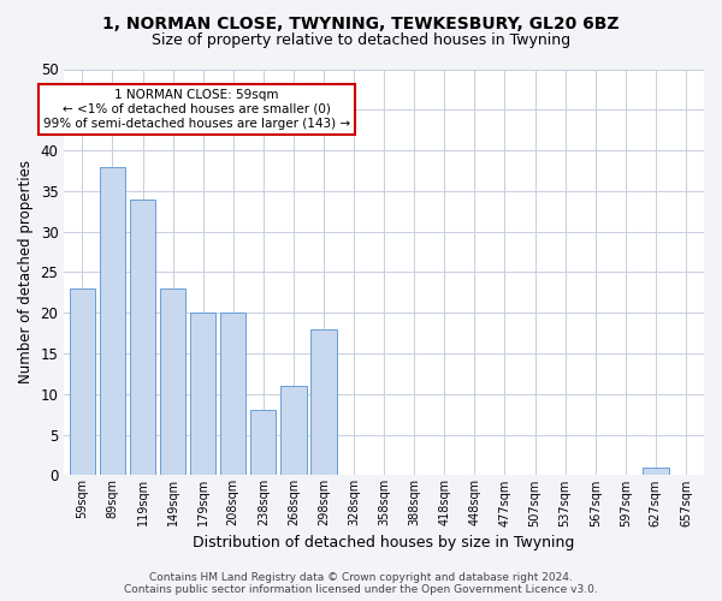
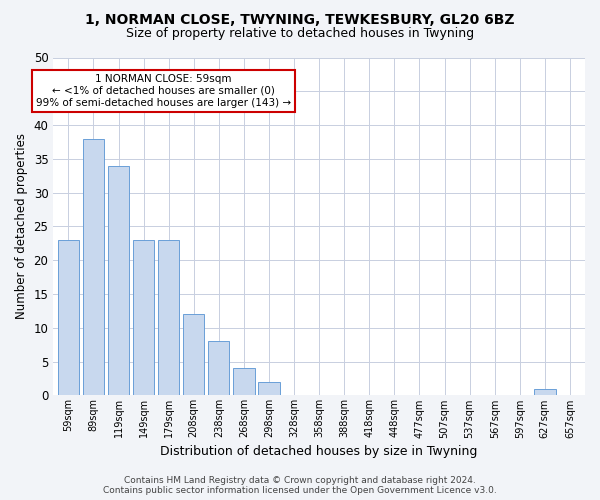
179sqm: 20 -> 23
208sqm: 20 -> 12
268sqm: 11 -> 4
298sqm: 18 -> 2
